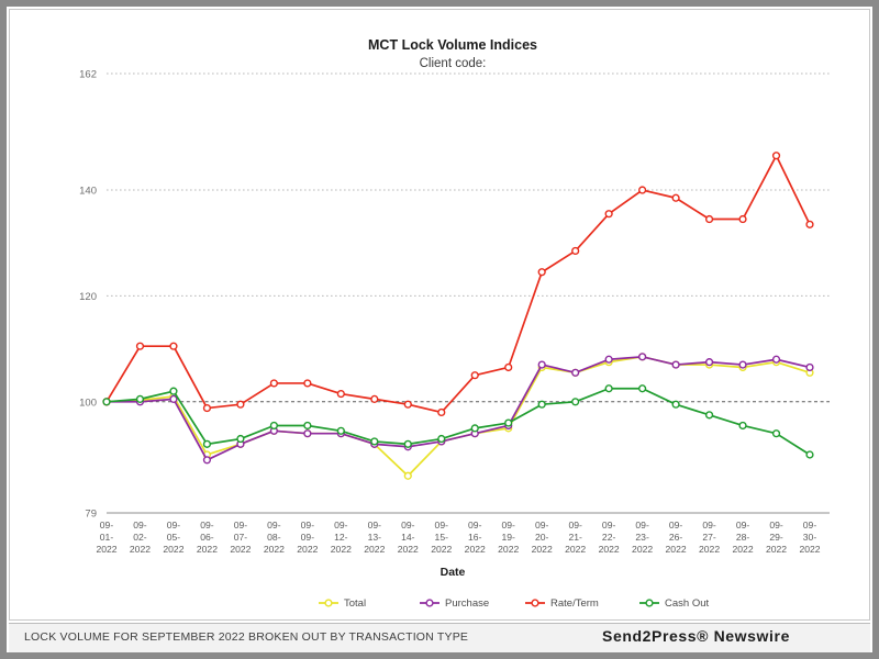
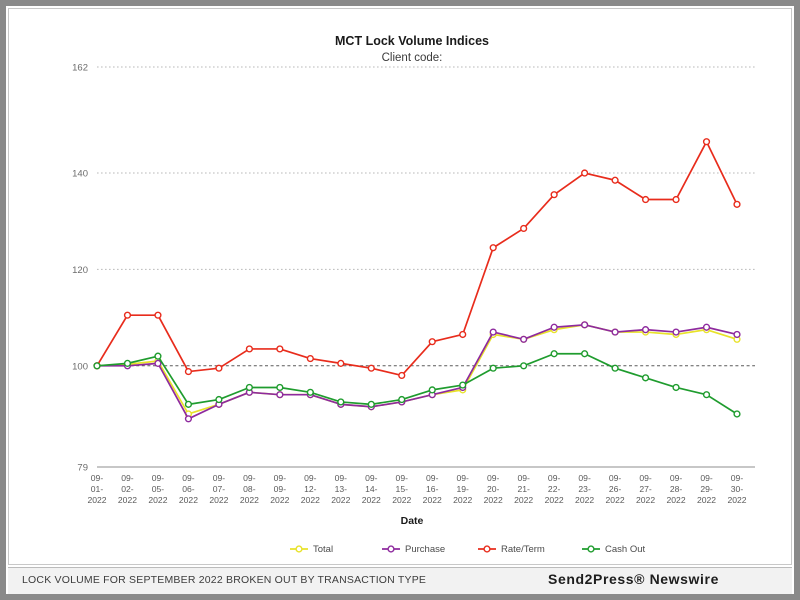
Total/09-14-2022: 86 -> 92
